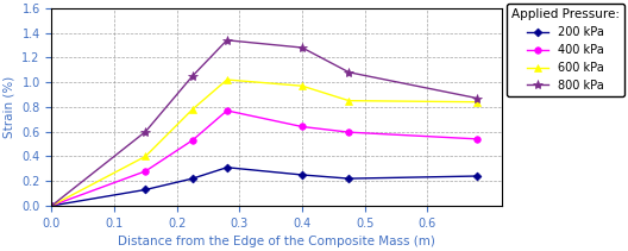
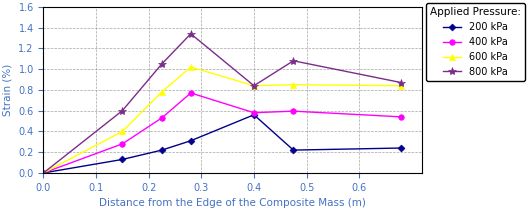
200 kPa/0.4: 0.25 -> 0.56
400 kPa/0.4: 0.64 -> 0.58
600 kPa/0.4: 0.97 -> 0.84
800 kPa/0.4: 1.28 -> 0.84
